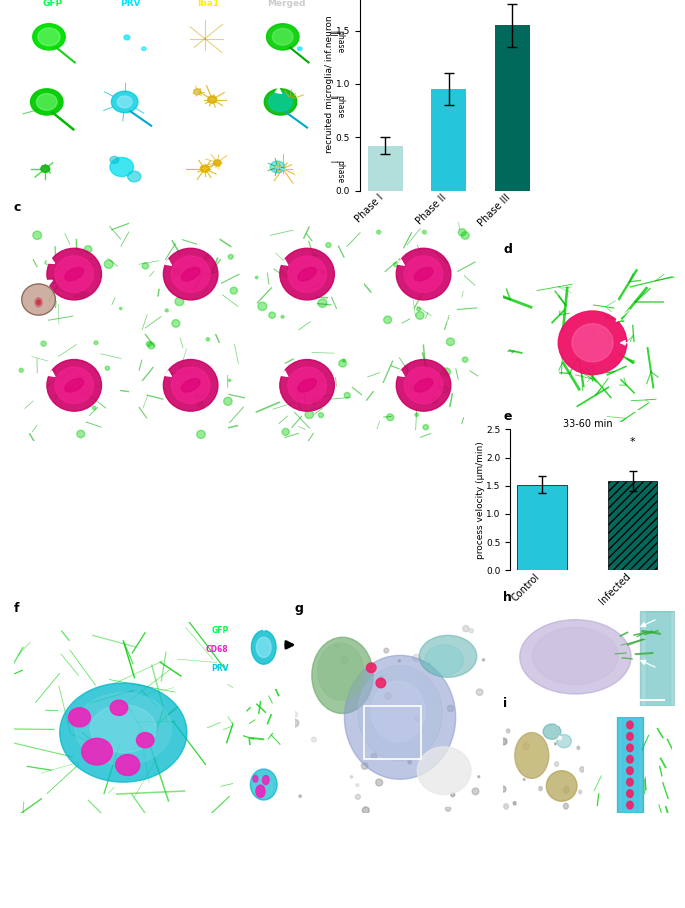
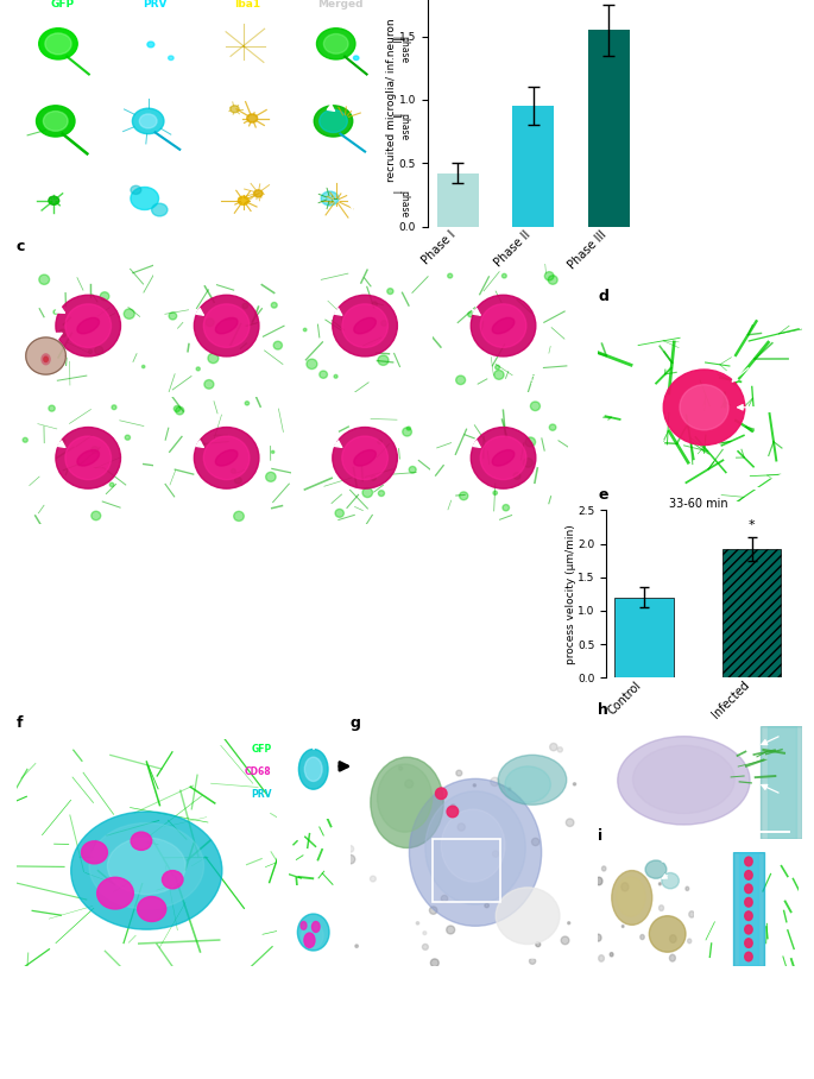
33-60 min/Control: 1.52 -> 1.20
33-60 min/Infected: 1.58 -> 1.92
